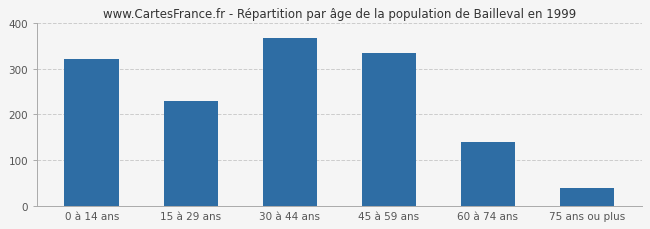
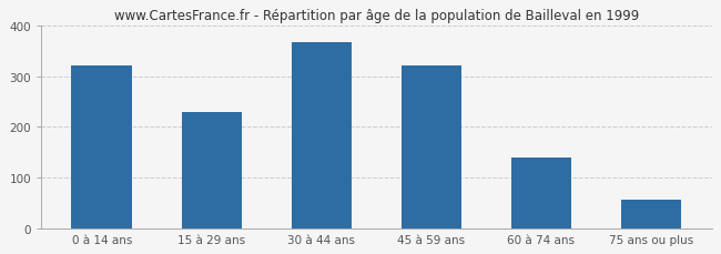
45 à 59 ans: 335 -> 320
75 ans ou plus: 40 -> 57
